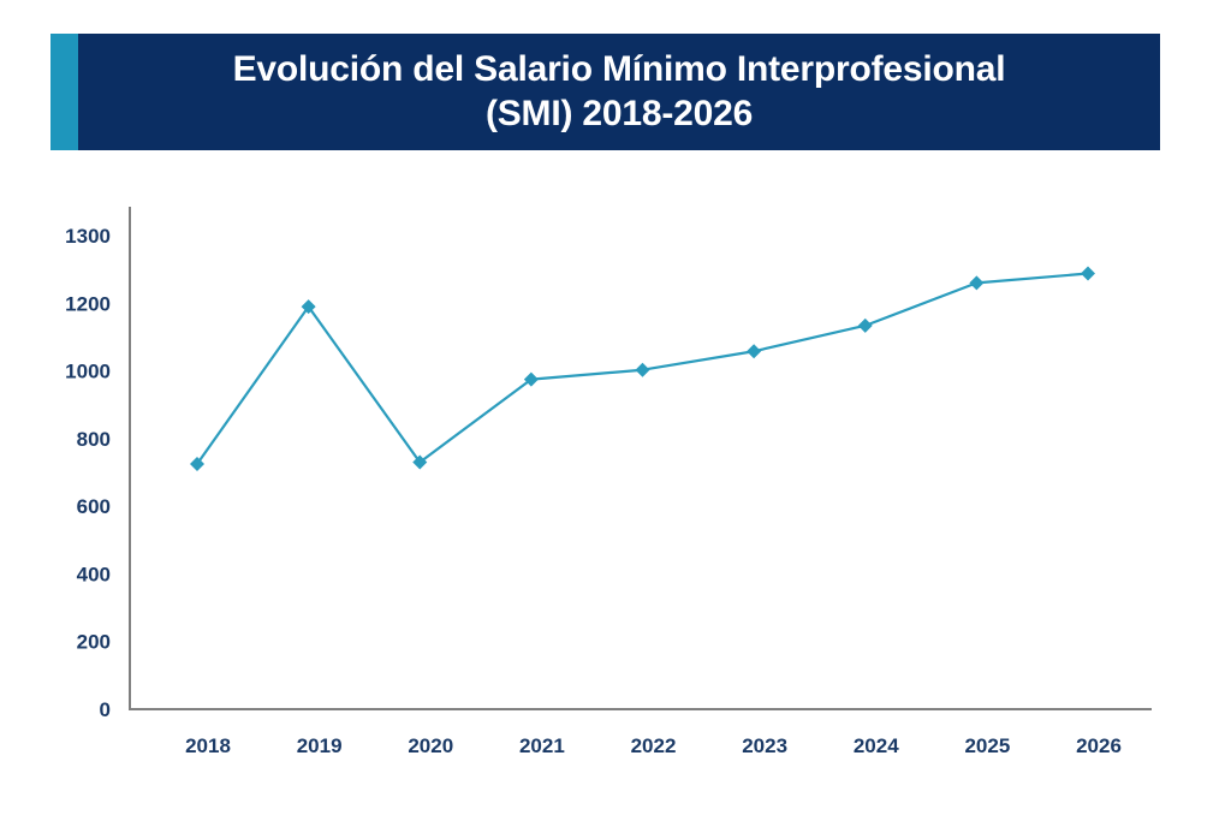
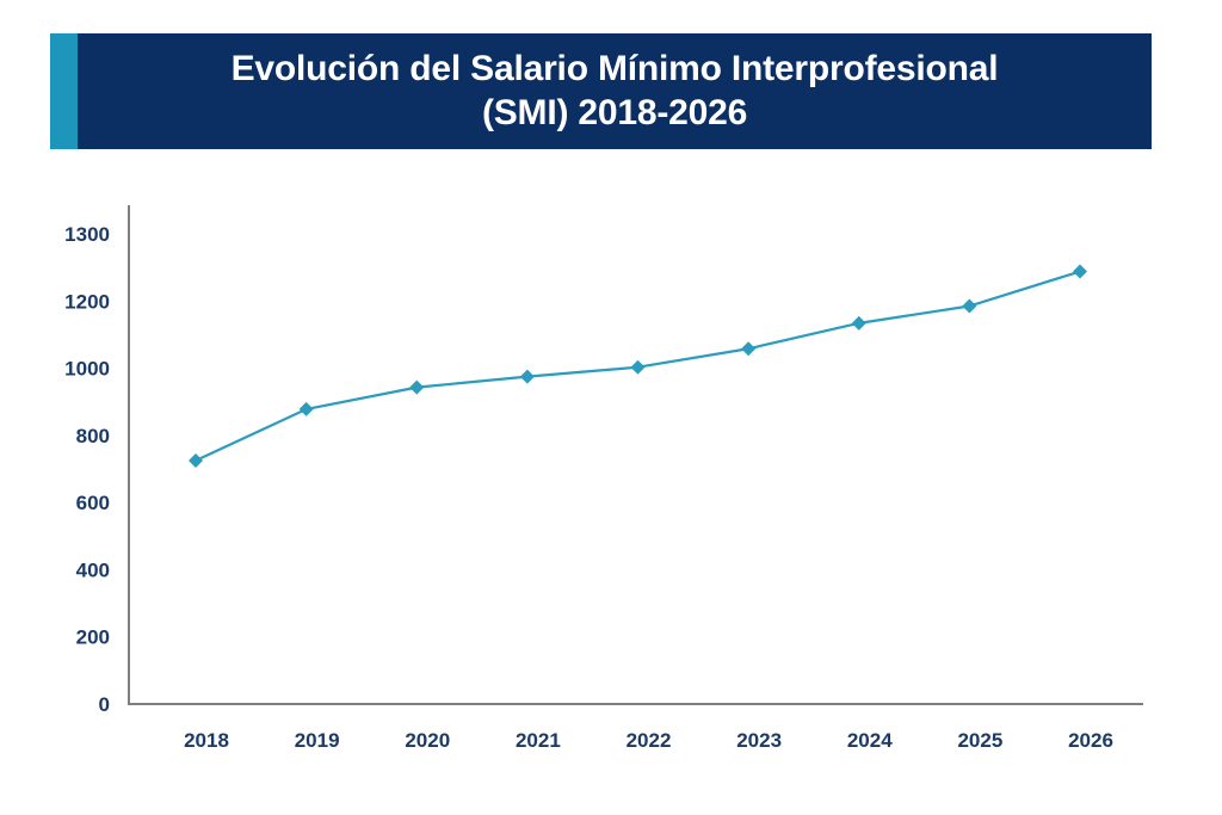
2019: 1190 -> 880
2020: 730 -> 940
2025: 1230 -> 1180
